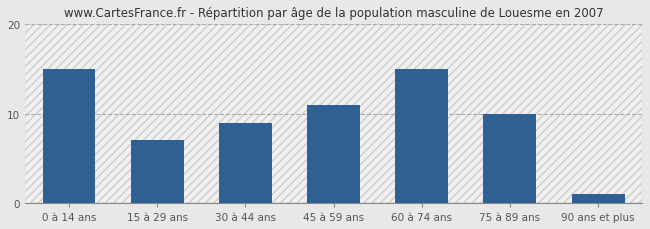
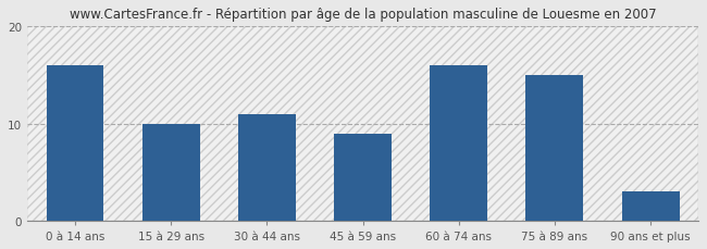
0 à 14 ans: 15 -> 16
15 à 29 ans: 7 -> 10
30 à 44 ans: 9 -> 11
45 à 59 ans: 11 -> 9
60 à 74 ans: 15 -> 16
75 à 89 ans: 10 -> 15
90 ans et plus: 1 -> 3
